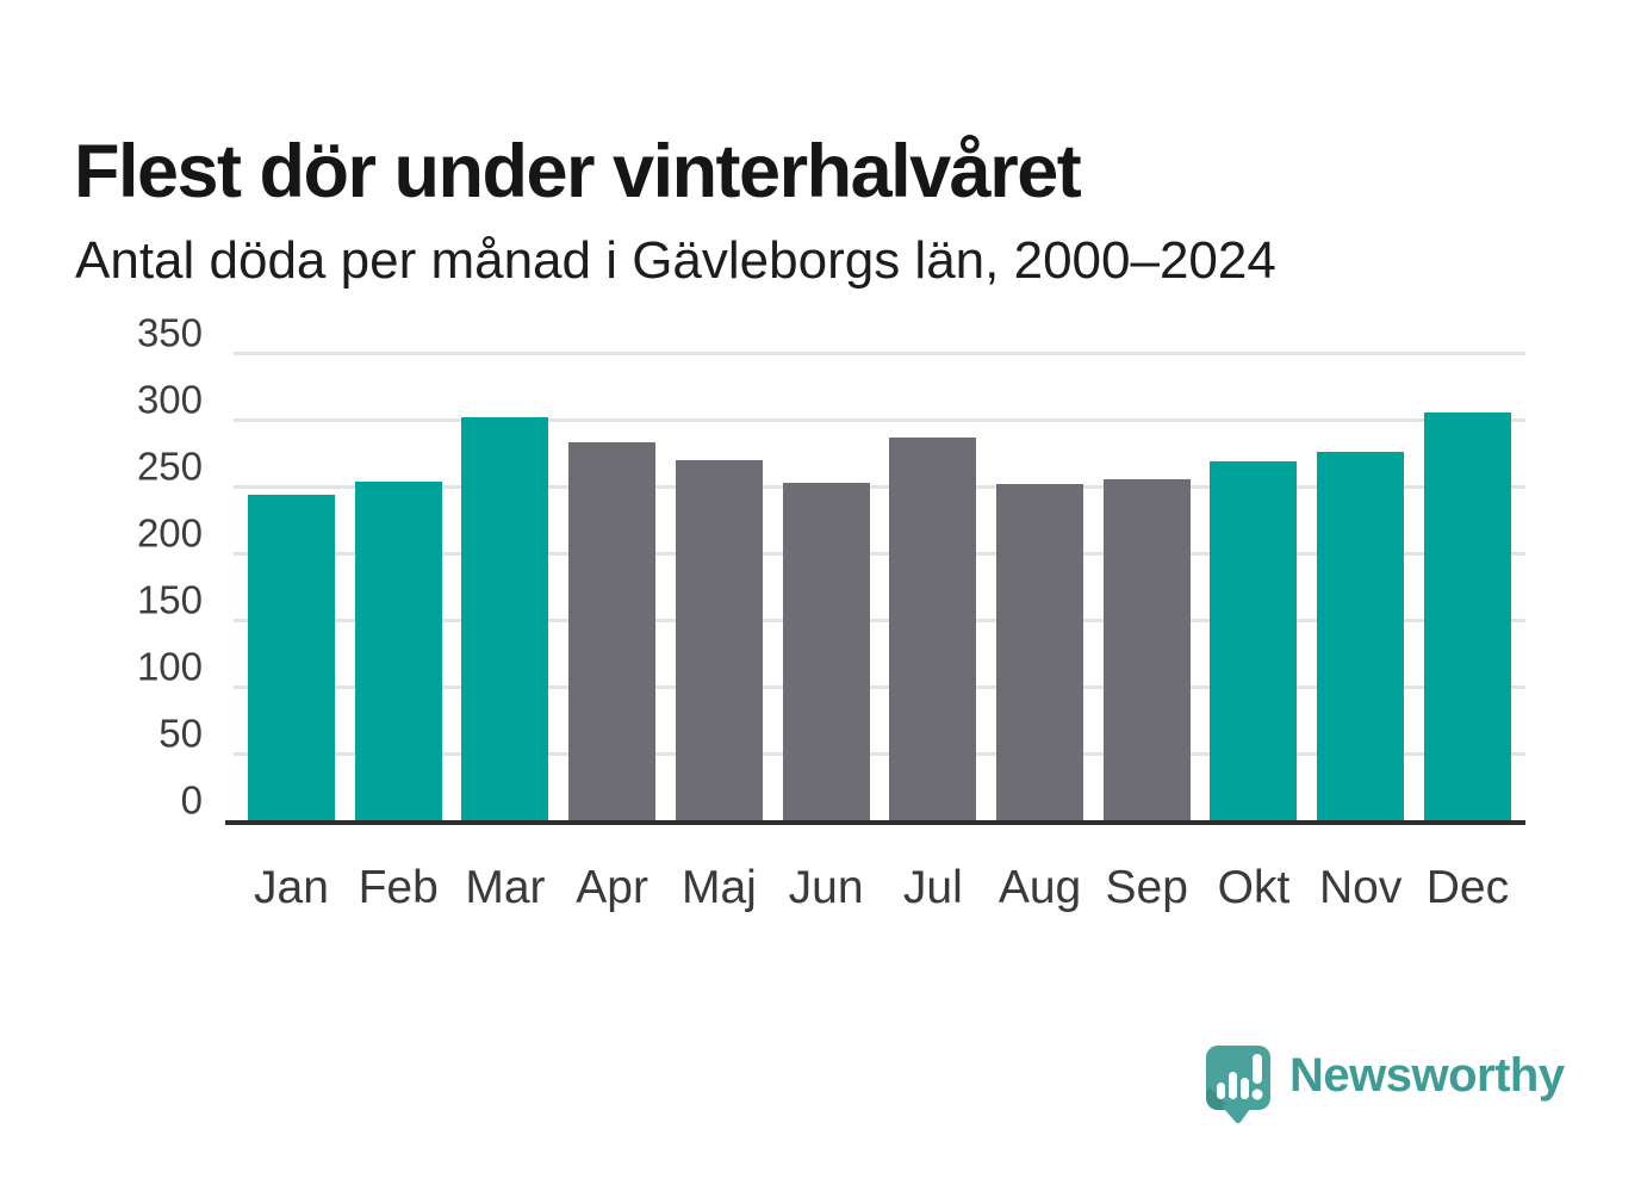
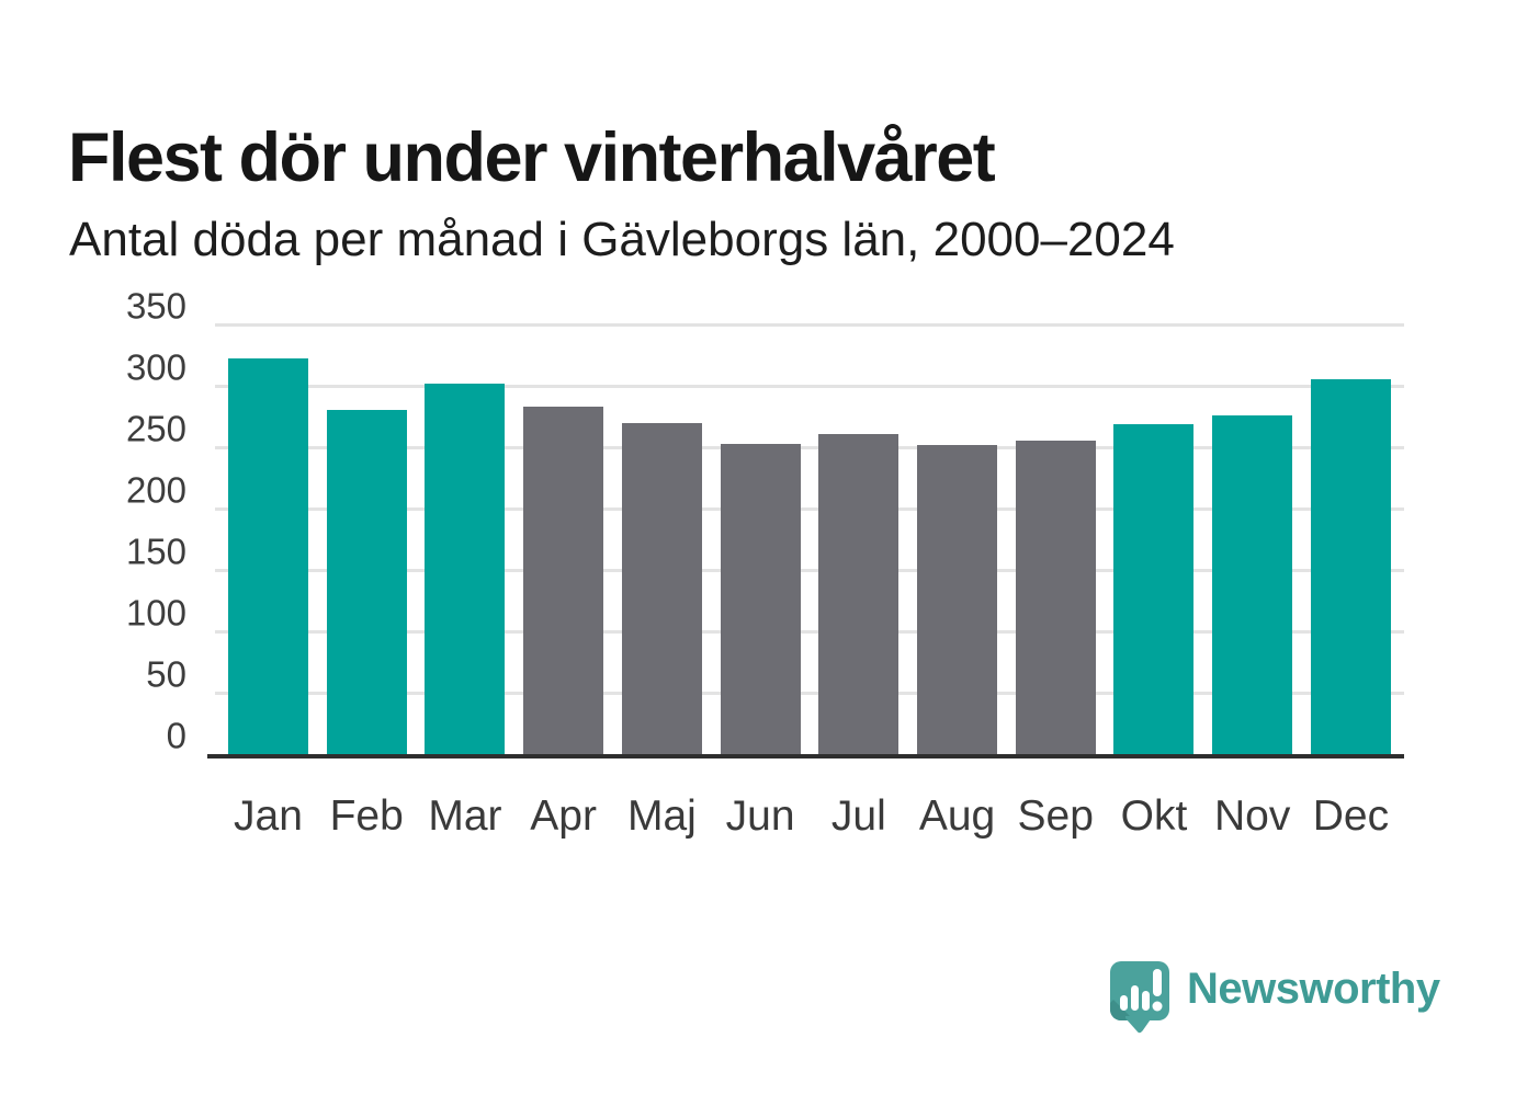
Jan: 244 -> 322
Feb: 254 -> 280
Jul: 287 -> 261
